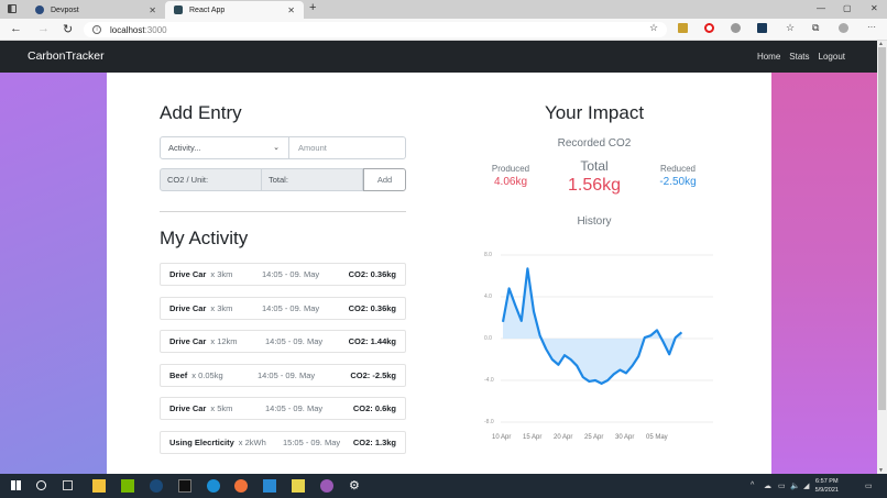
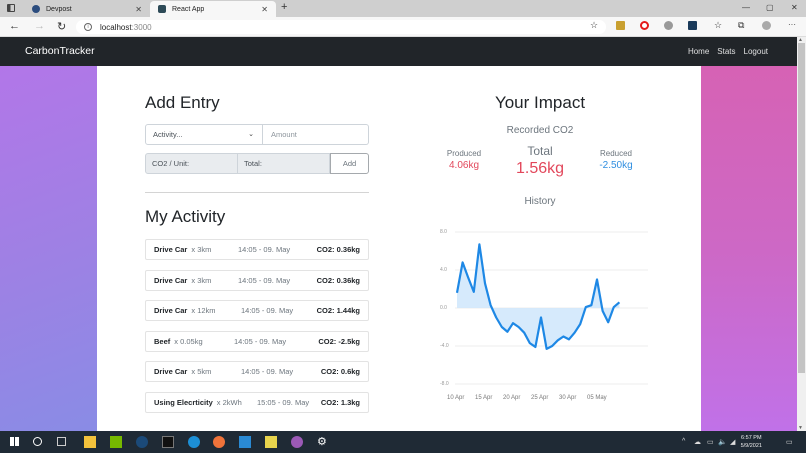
25 Apr: -4 -> -1
05 May: 1 -> 3
